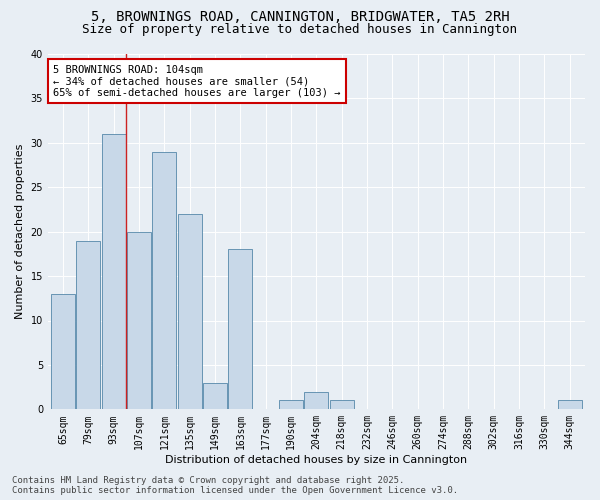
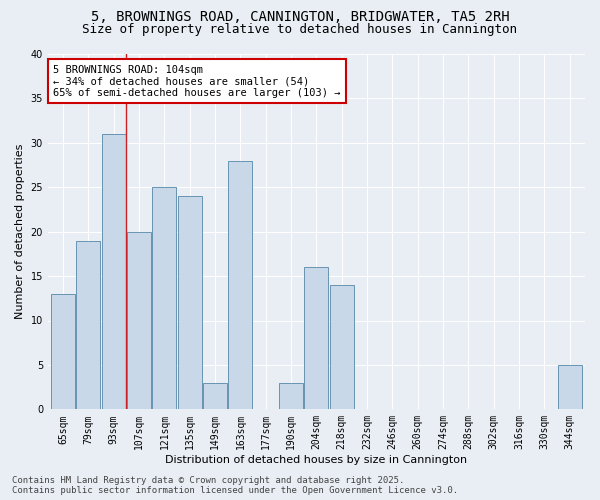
121sqm: 29 -> 25
135sqm: 22 -> 24
163sqm: 18 -> 28
190sqm: 1 -> 3
204sqm: 2 -> 16
218sqm: 1 -> 14
344sqm: 1 -> 5
